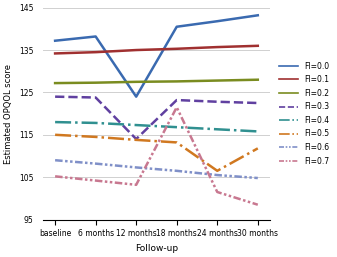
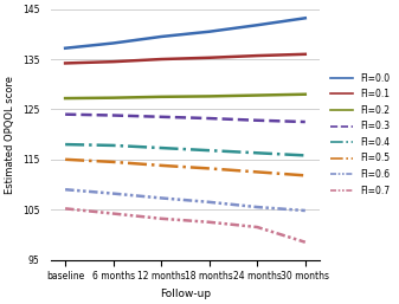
FI=0.0/12 months: 124.0 -> 139.5
FI=0.3/12 months: 114.0 -> 123.5
FI=0.7/18 months: 121.5 -> 102.5
FI=0.5/24 months: 106.5 -> 112.5
